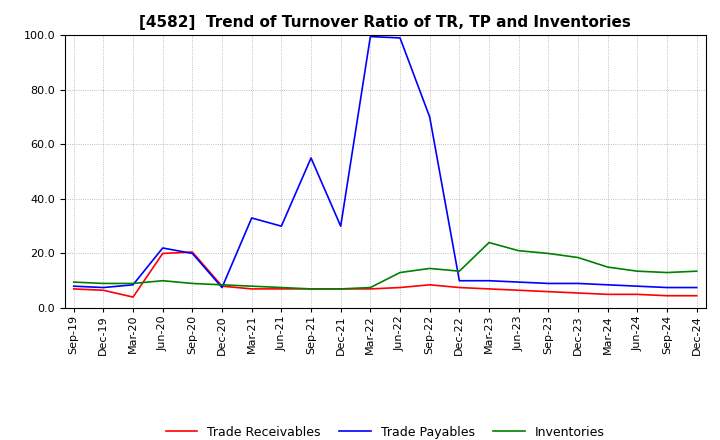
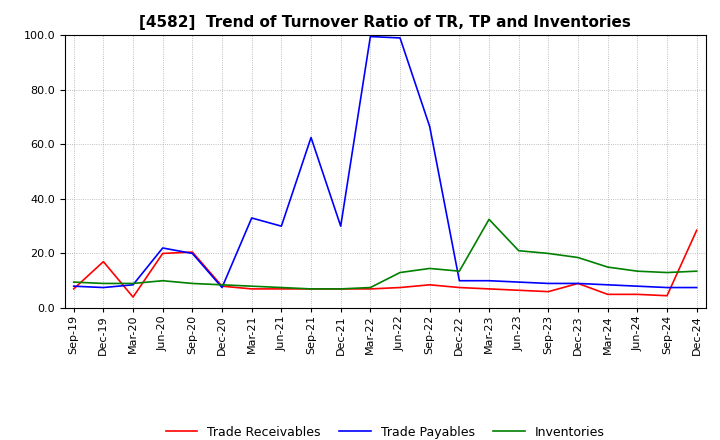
Trade Receivables/Dec-19: 6.5 -> 17.0
Trade Payables/Sep-21: 55.0 -> 62.5
Trade Payables/Sep-22: 70.0 -> 66.5
Inventories/Mar-23: 24.0 -> 32.5
Trade Receivables/Dec-23: 5.5 -> 9.0
Trade Receivables/Dec-24: 4.5 -> 28.5
